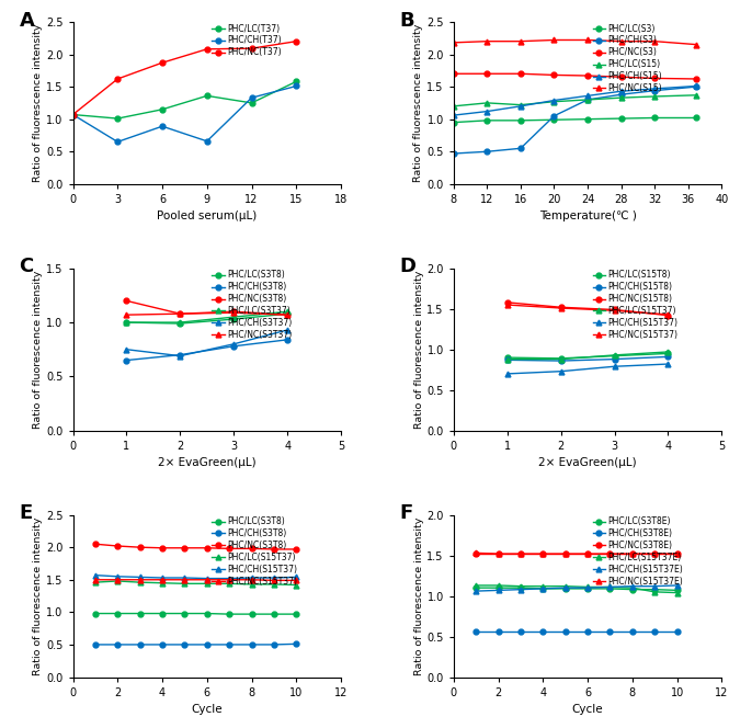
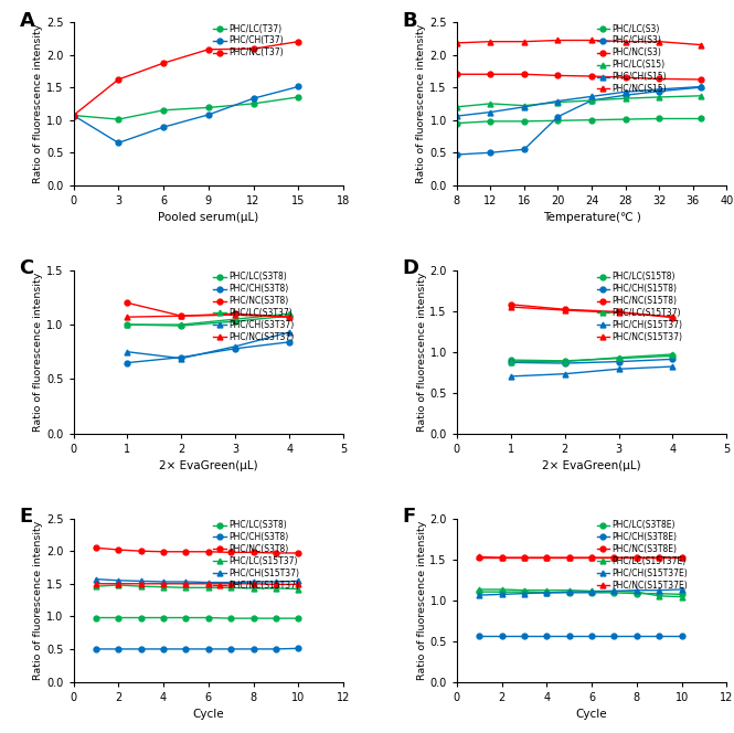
PHC/LC(T37)/9: 1.36 -> 1.19
PHC/CH(T37)/9: 0.66 -> 1.08
PHC/LC(T37)/15: 1.58 -> 1.35
